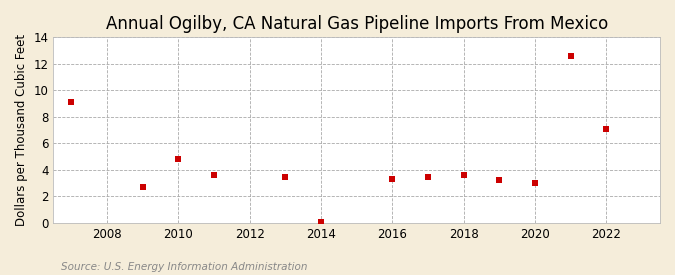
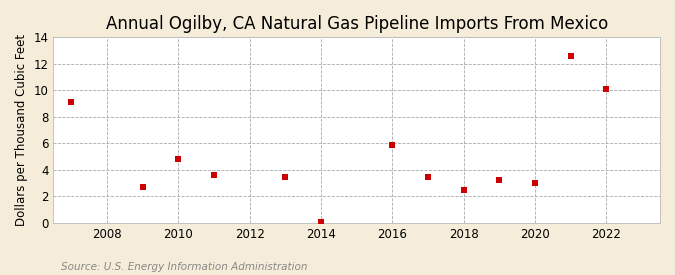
2016: 3.3 -> 5.9
2018: 3.6 -> 2.5
2022: 7.1 -> 10.1
